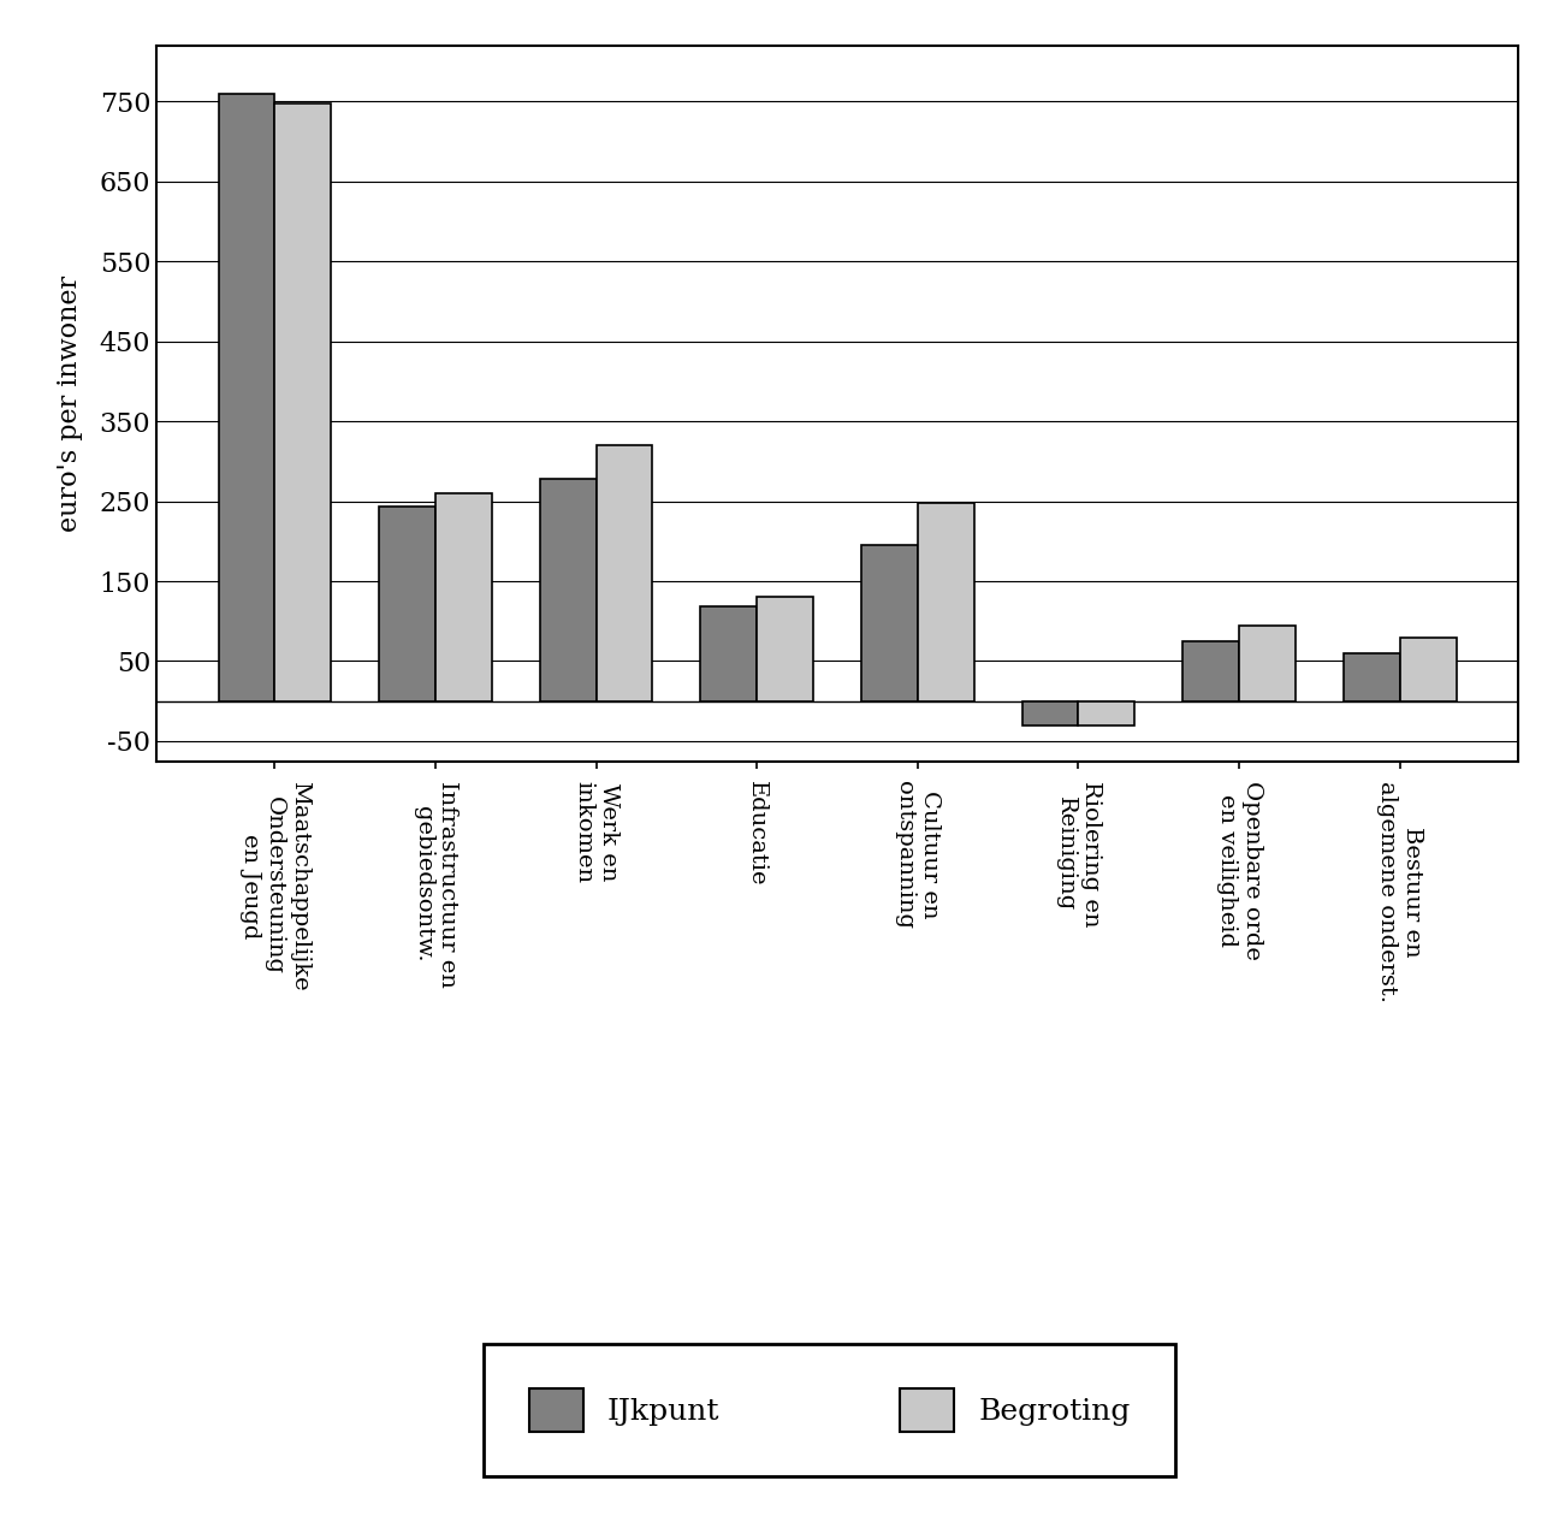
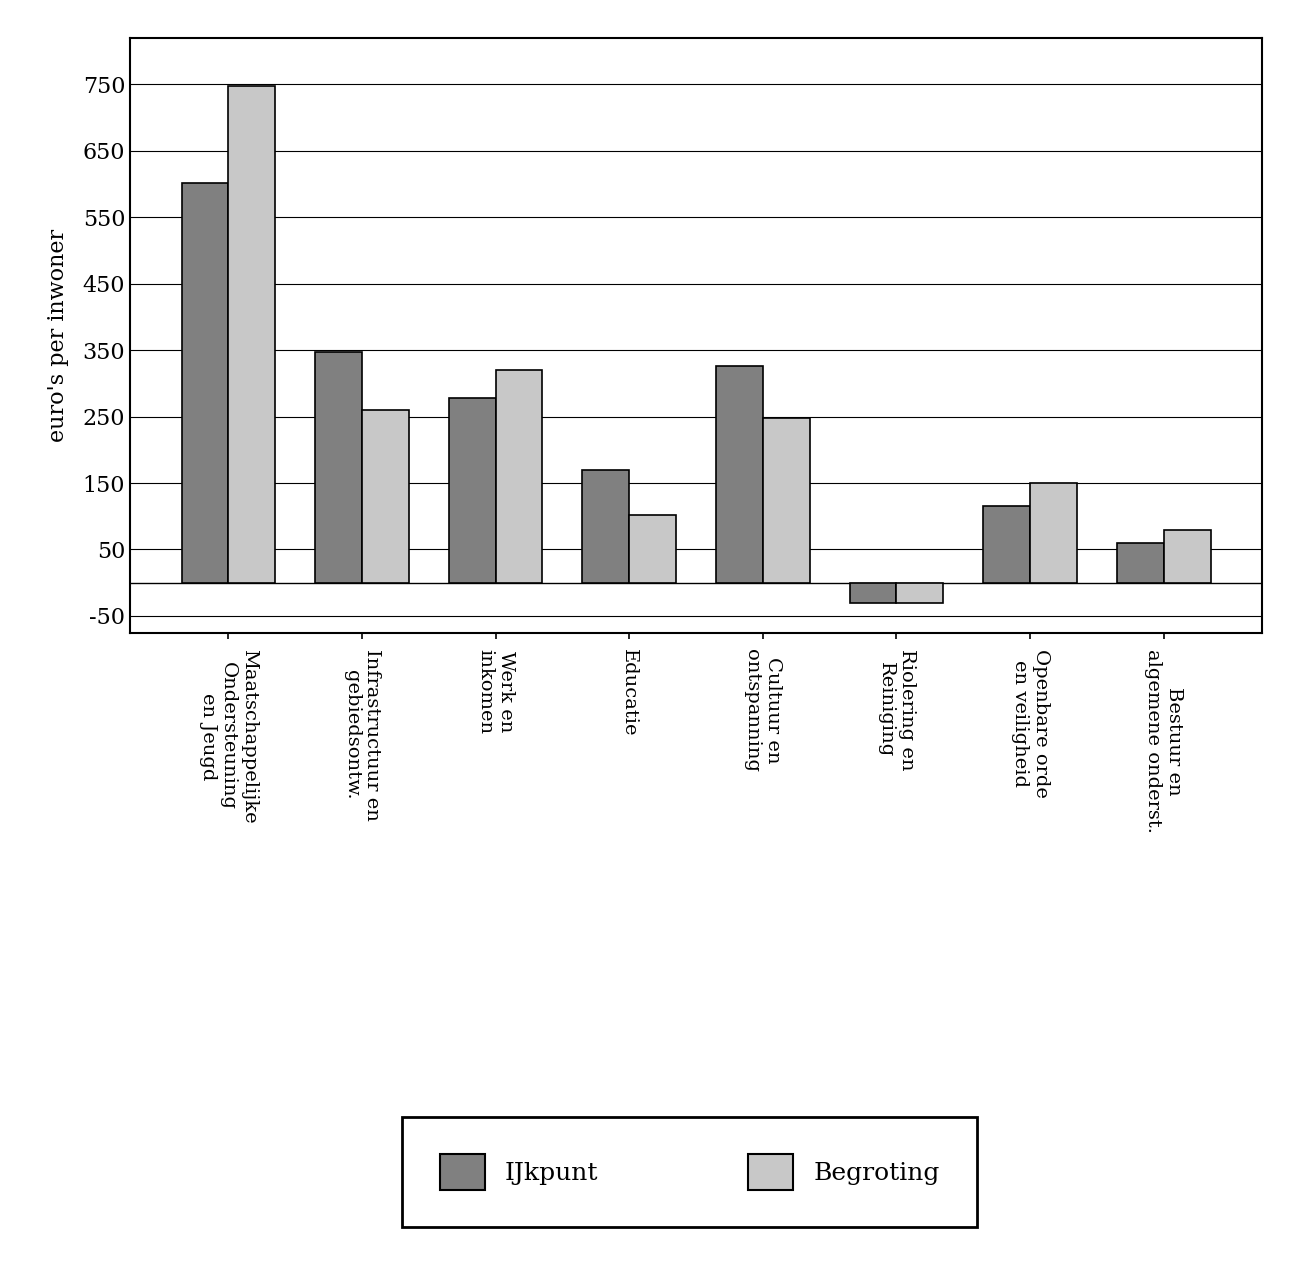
IJkpunt/Maatschappelijke Ondersteuning en Jeugd: 760 -> 602
IJkpunt/Infrastructuur en gebiedsontw.: 243 -> 348
IJkpunt/Educatie: 118 -> 170
Begroting/Educatie: 130 -> 102
IJkpunt/Cultuur en ontspanning: 195 -> 326
IJkpunt/Openbare orde en veiligheid: 75 -> 116
Begroting/Openbare orde en veiligheid: 95 -> 150
